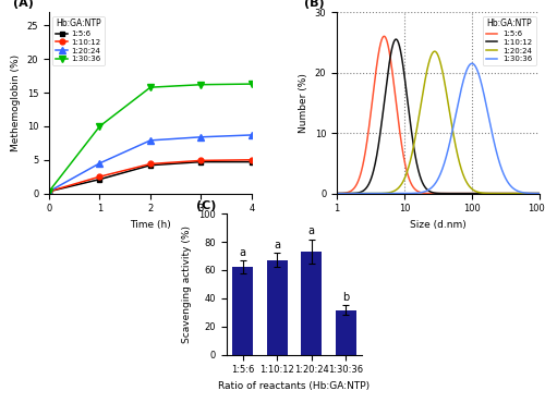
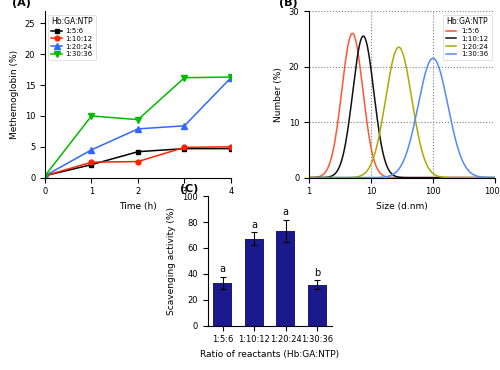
1:10:12/2: 4.4 -> 2.6
1:30:36/2: 15.8 -> 9.4
1:20:24/4: 8.7 -> 16.2
1:5:6: 62 -> 33
